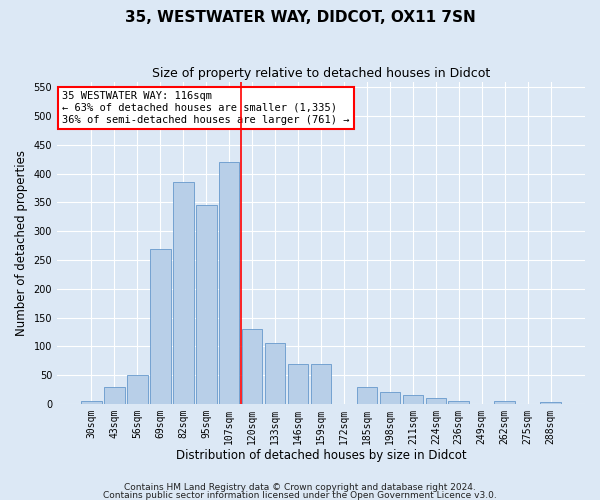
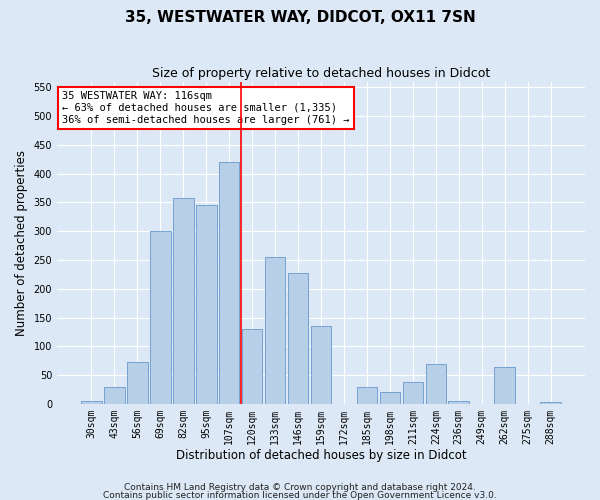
56sqm: 50 -> 72
69sqm: 270 -> 300
82sqm: 385 -> 358
133sqm: 105 -> 256
146sqm: 70 -> 228
159sqm: 70 -> 136
211sqm: 15 -> 38
224sqm: 10 -> 70
262sqm: 5 -> 64
